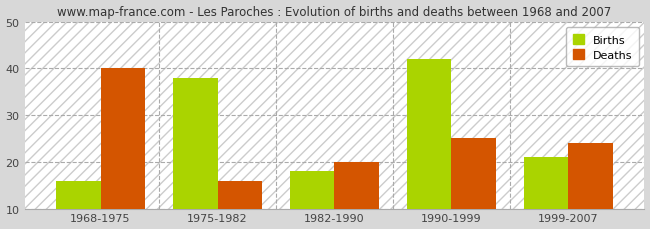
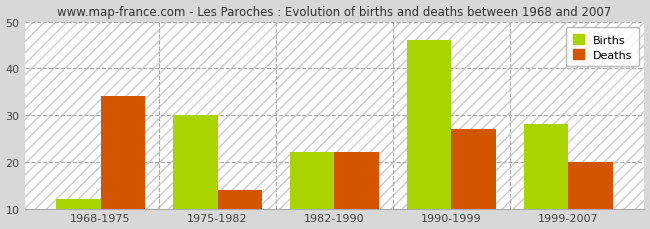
Births/1968-1975: 16 -> 12
Deaths/1968-1975: 40 -> 34
Births/1975-1982: 38 -> 30
Deaths/1975-1982: 16 -> 14
Births/1982-1990: 18 -> 22
Deaths/1982-1990: 20 -> 22
Births/1990-1999: 42 -> 46
Deaths/1990-1999: 25 -> 27
Births/1999-2007: 21 -> 28
Deaths/1999-2007: 24 -> 20
